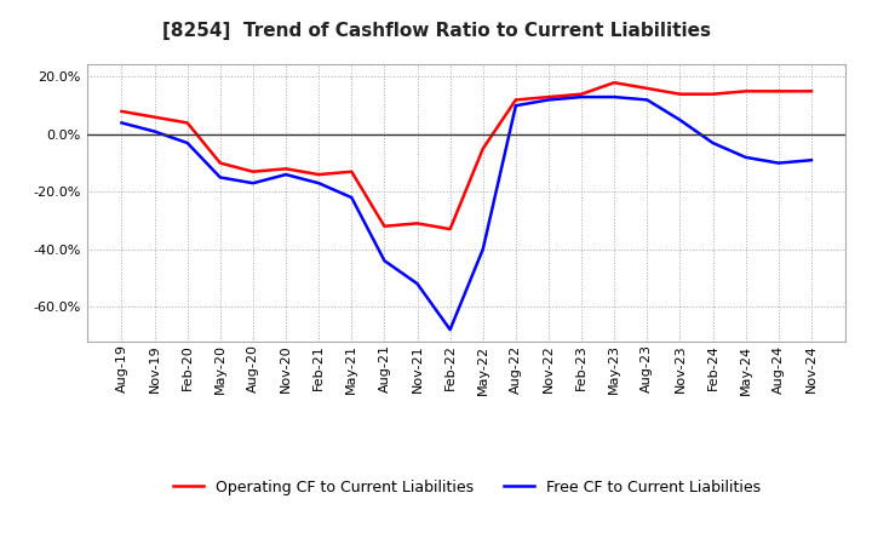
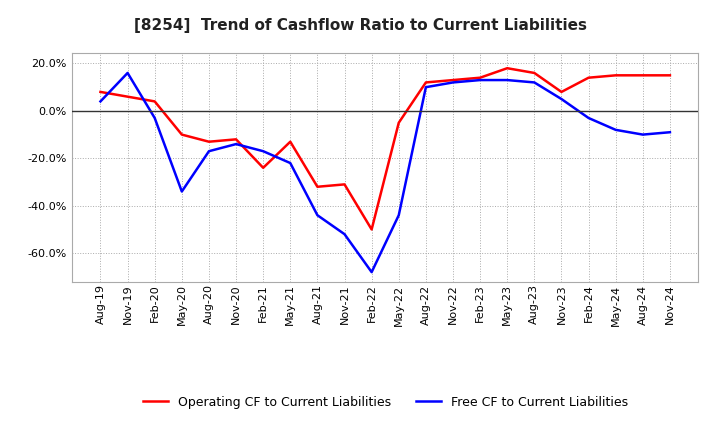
Free CF to Current Liabilities/Nov-19: 1% -> 16%
Free CF to Current Liabilities/May-20: -15% -> -34%
Operating CF to Current Liabilities/Feb-21: -14% -> -24%
Operating CF to Current Liabilities/Feb-22: -33% -> -50%
Free CF to Current Liabilities/May-22: -40% -> -44%
Operating CF to Current Liabilities/Nov-23: 14% -> 8%
